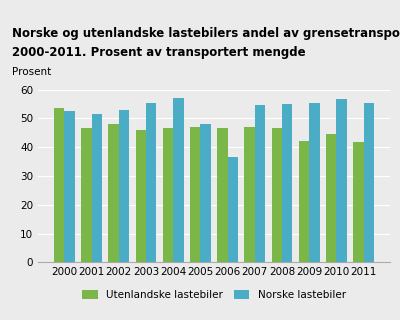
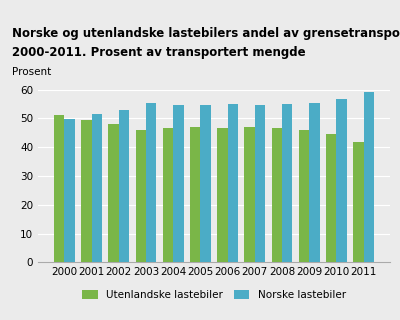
Utenlandske lastebiler/2000: 53.5 -> 51.3
Norske lastebiler/2000: 52.5 -> 49.7
Utenlandske lastebiler/2001: 46.5 -> 49.5
Norske lastebiler/2004: 57.0 -> 54.7
Norske lastebiler/2005: 48.0 -> 54.6
Norske lastebiler/2006: 36.5 -> 54.9
Utenlandske lastebiler/2009: 42.0 -> 46.1
Norske lastebiler/2011: 55.5 -> 59.2
